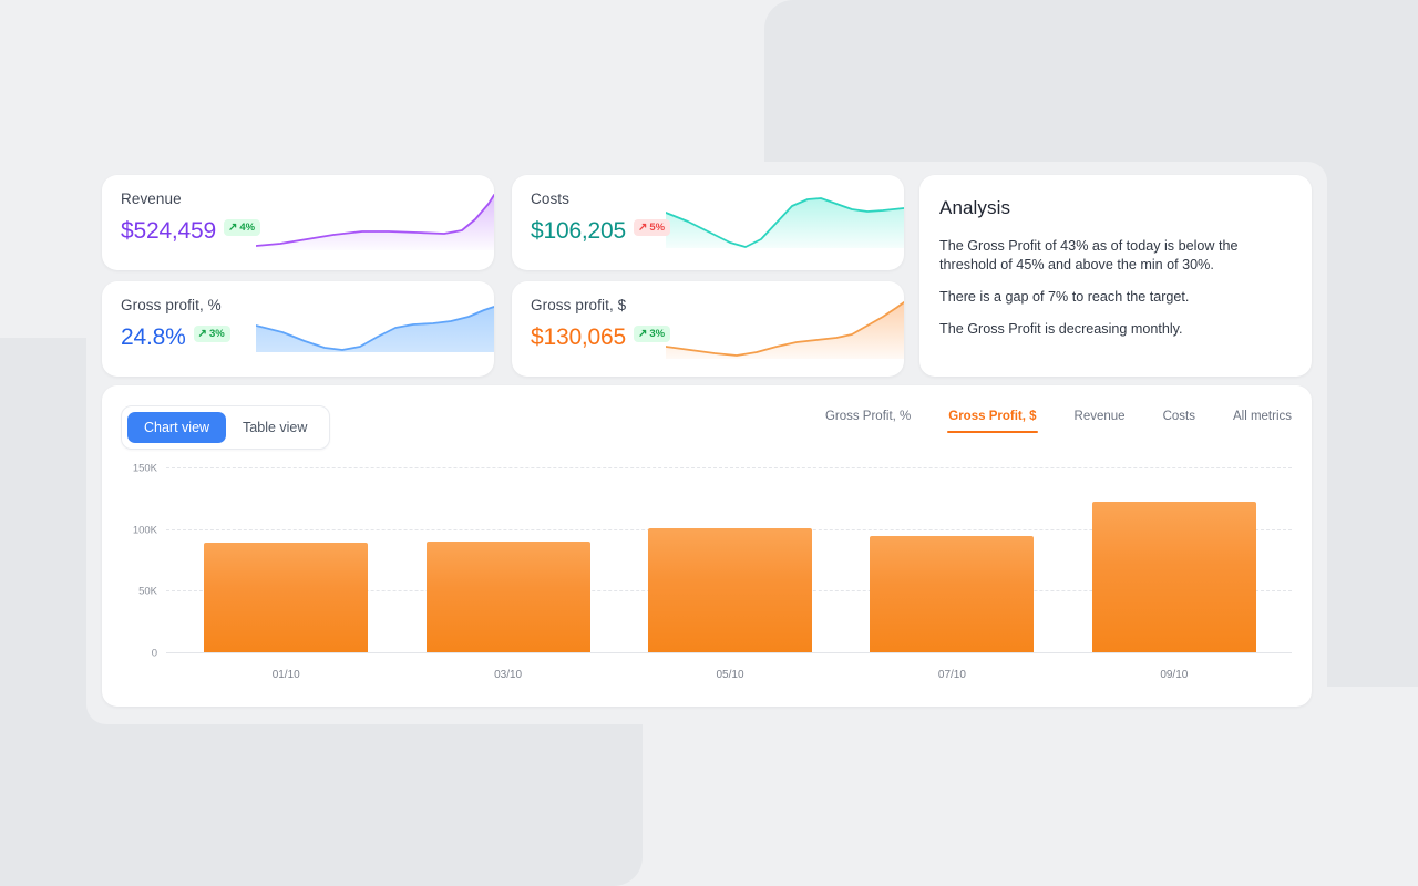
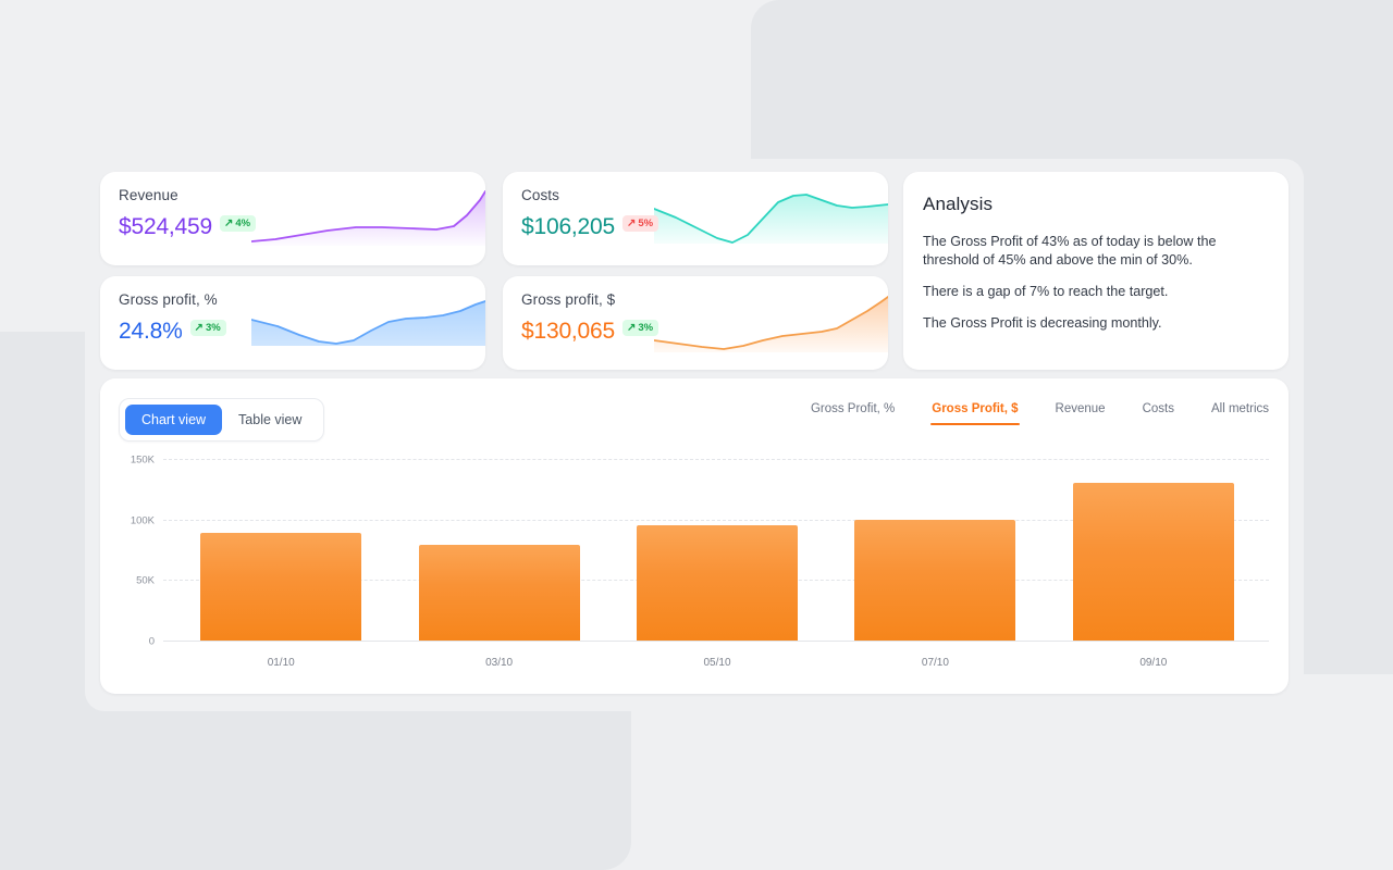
03/10: 90K -> 79K
05/10: 101K -> 95K
07/10: 94K -> 100K
09/10: 122K -> 130K
